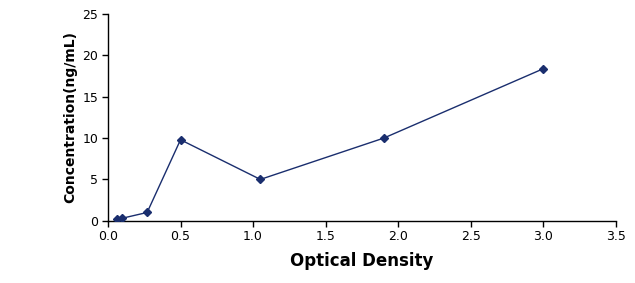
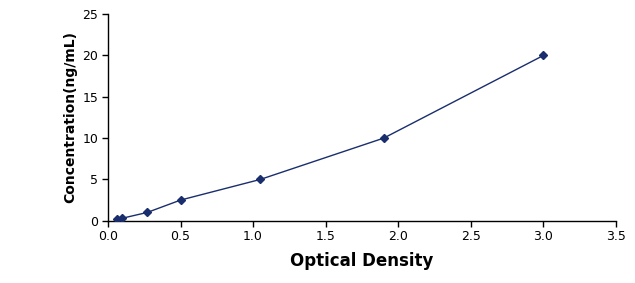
0.5: 9.8 -> 2.5
3.0: 18.4 -> 20.0
